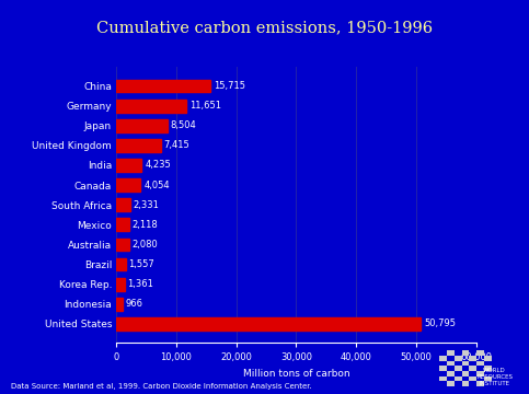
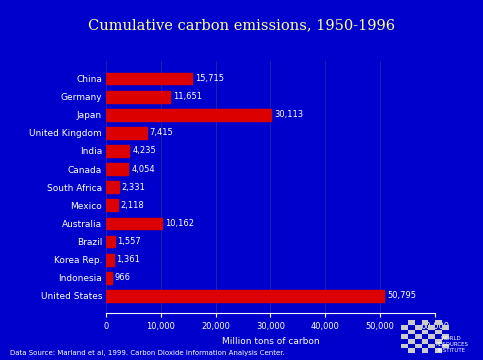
Japan: 8,504 -> 30,113
Australia: 2,080 -> 10,162
